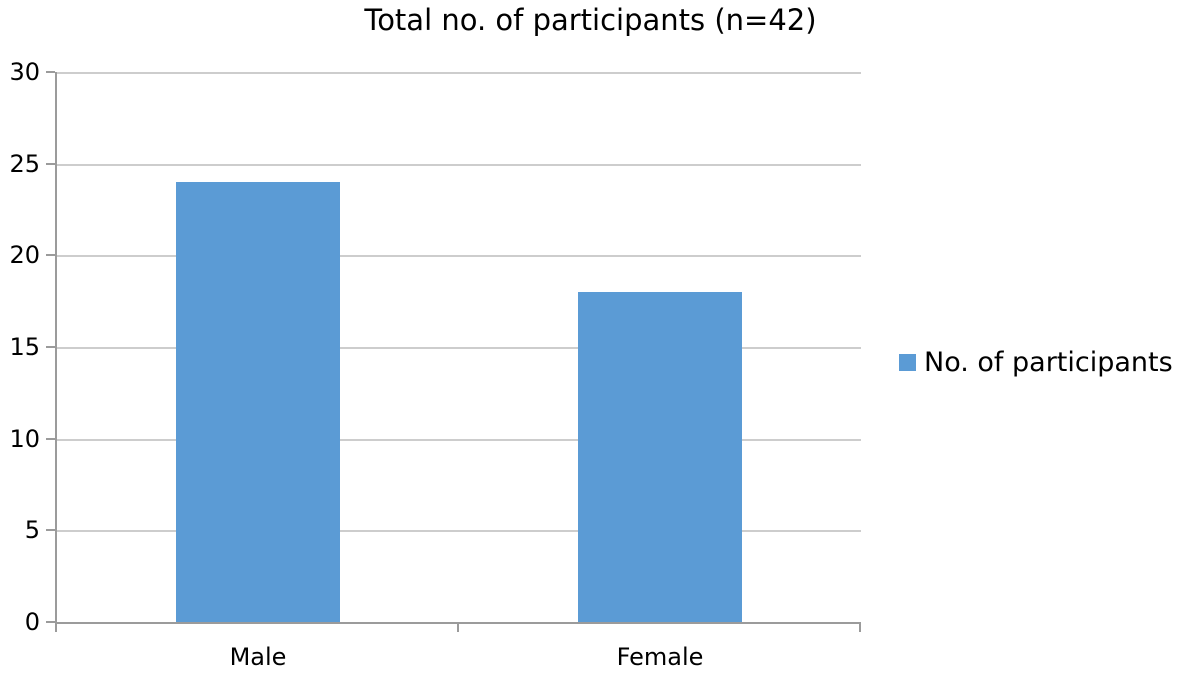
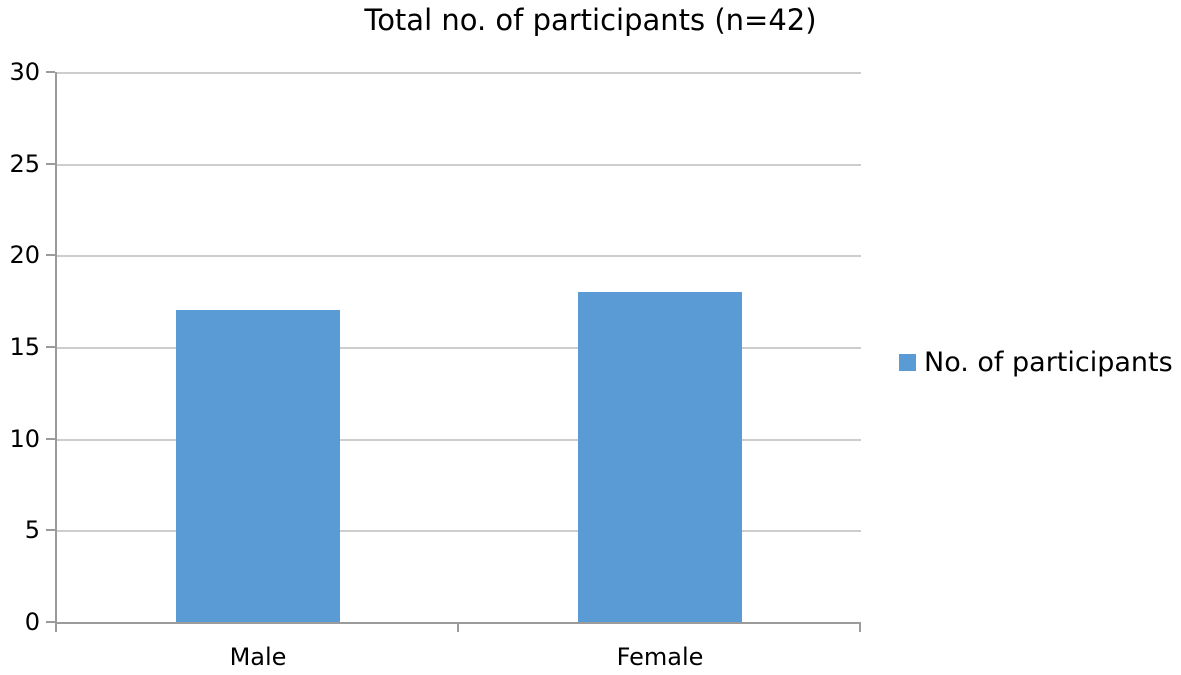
Male: 24 -> 17
